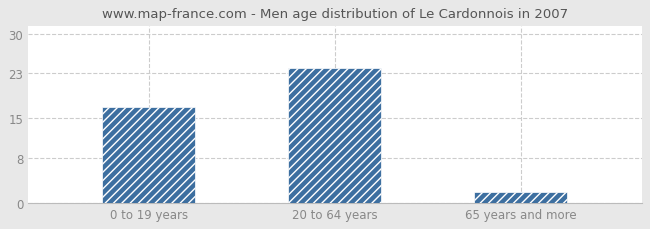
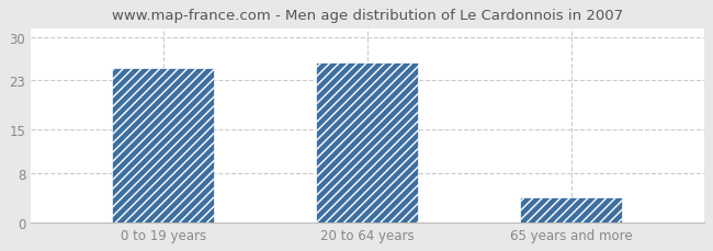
0 to 19 years: 17 -> 25
20 to 64 years: 24 -> 26
65 years and more: 2 -> 4
